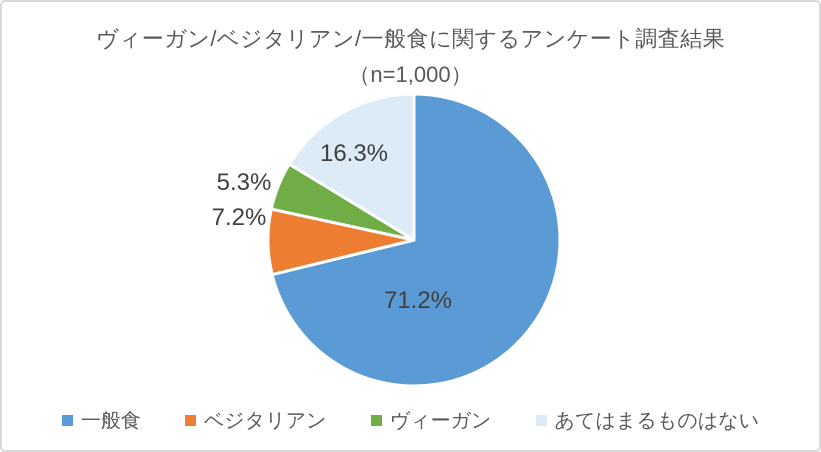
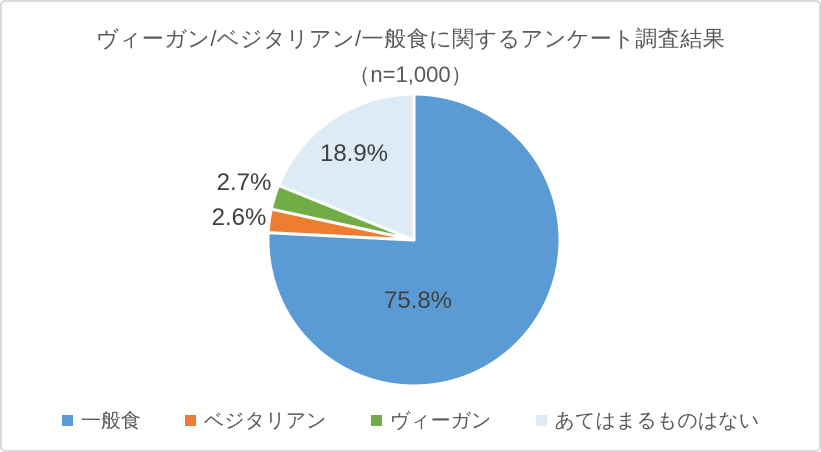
一般食: 71.2% -> 75.8%
ベジタリアン: 7.2% -> 2.6%
ヴィーガン: 5.3% -> 2.7%
あてはまるものはない: 16.3% -> 18.9%
